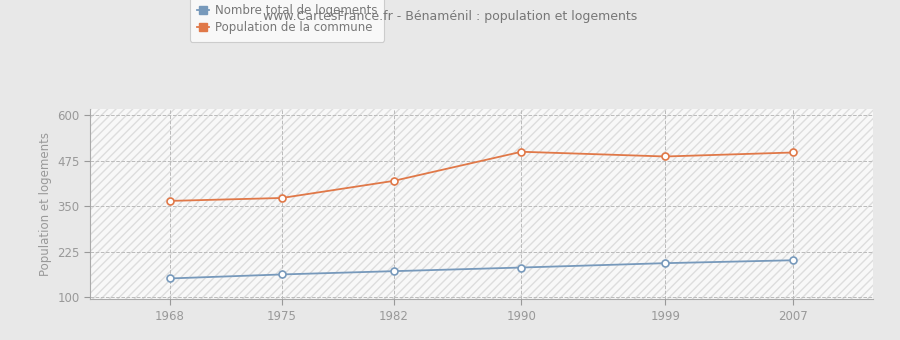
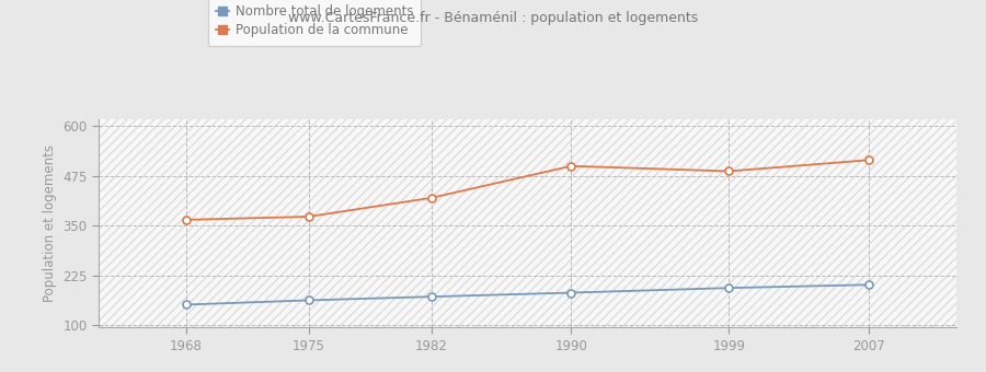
Population de la commune/2007: 498 -> 515
